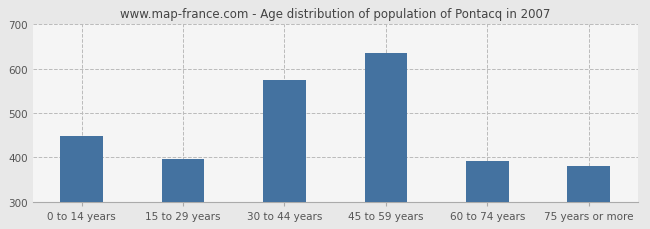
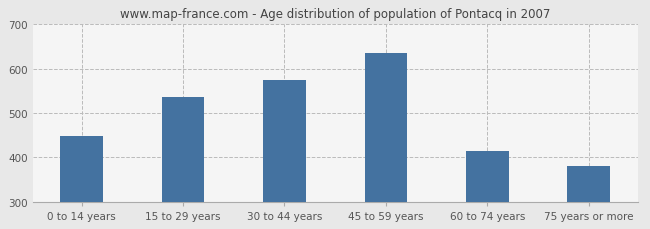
15 to 29 years: 396 -> 535
60 to 74 years: 392 -> 415
